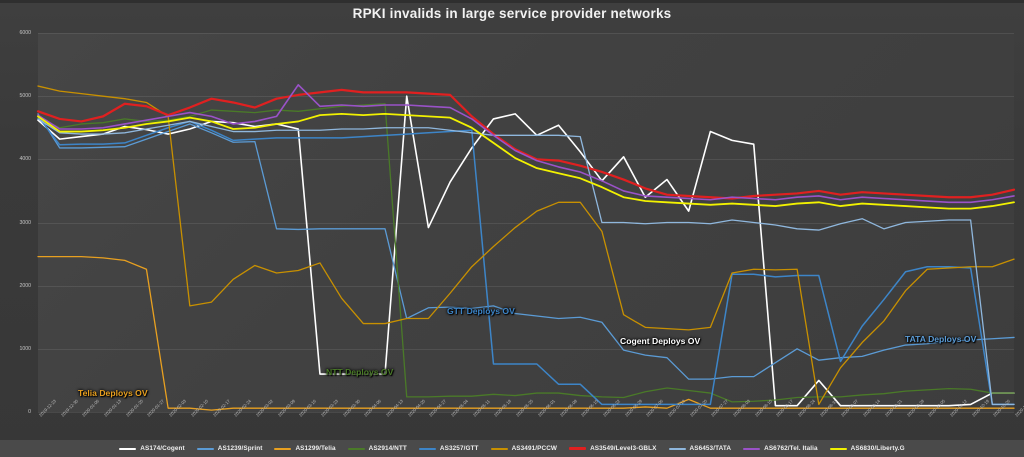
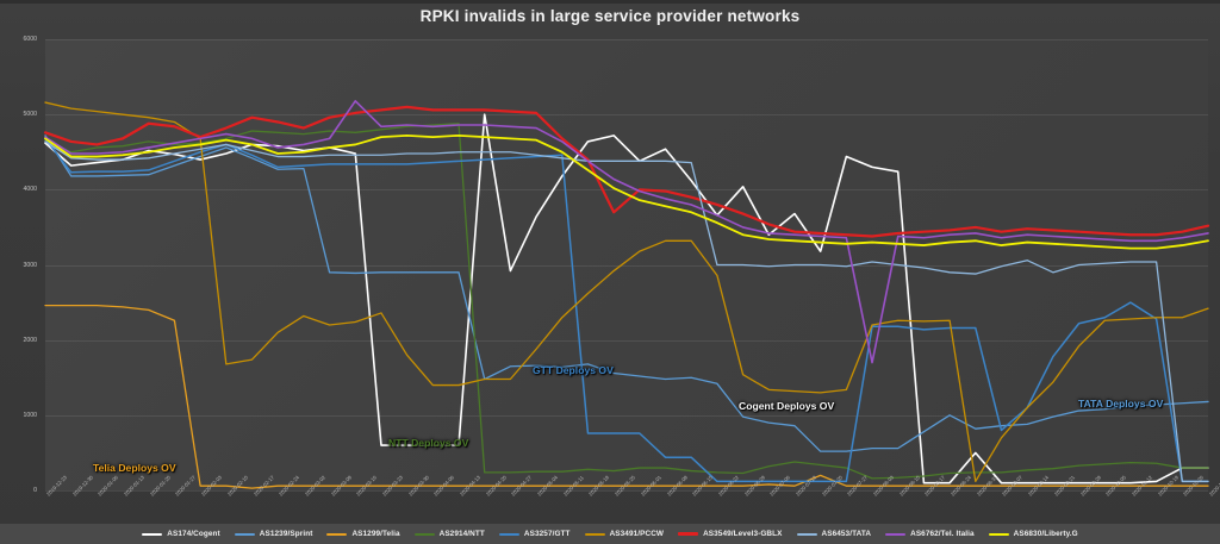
AS3549/Level3-GBLX/2020-05-25: 4200 -> 3700
AS6762/Tel. Italia/2020-08-03: 3400 -> 1700
AS3257/GTT/2020-09-14: 1400 -> 1100
AS3257/GTT/2020-10-12: 2300 -> 2500
